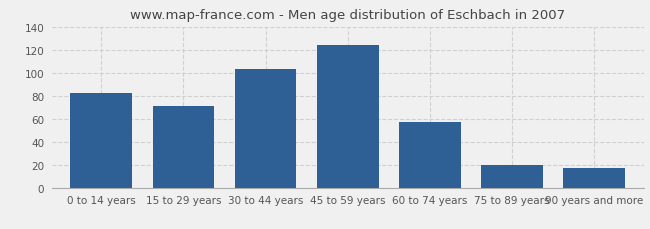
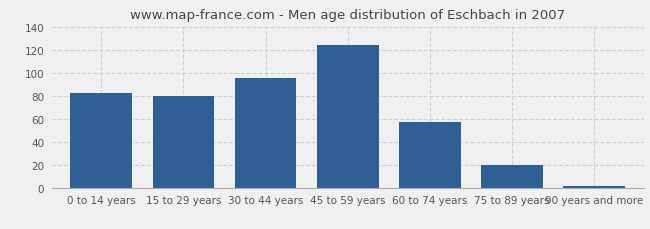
15 to 29 years: 71 -> 80
30 to 44 years: 103 -> 95
90 years and more: 17 -> 1
